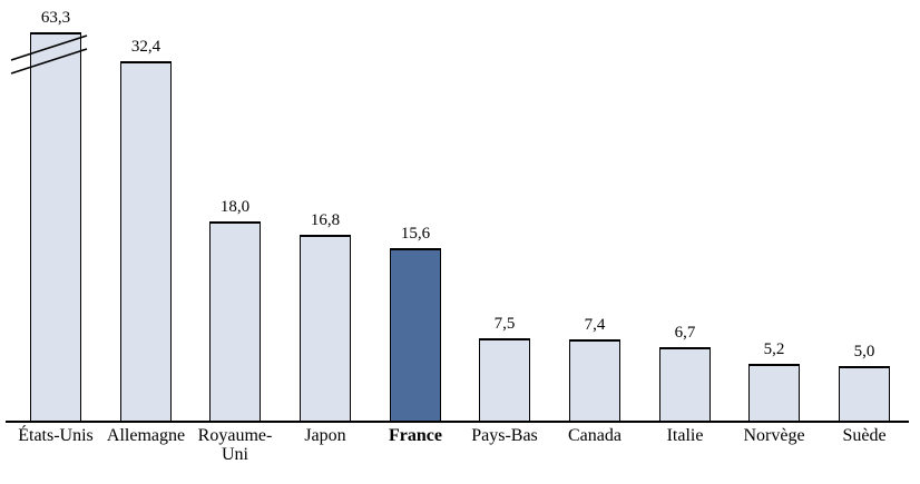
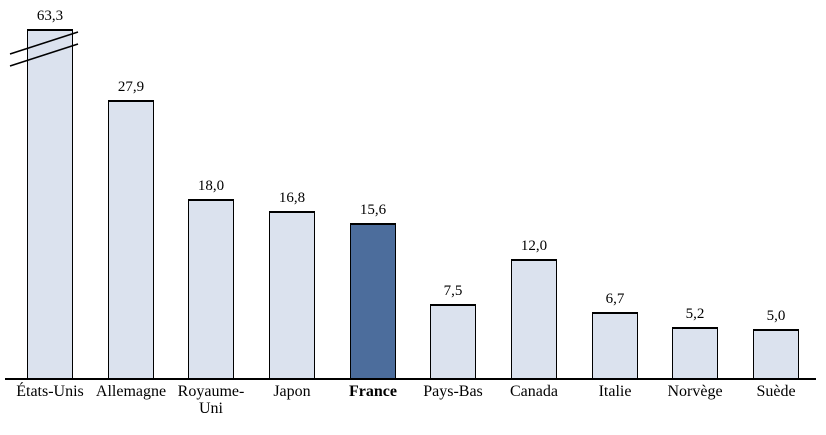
Allemagne: 32,4 -> 27,9
Canada: 7,4 -> 12,0
